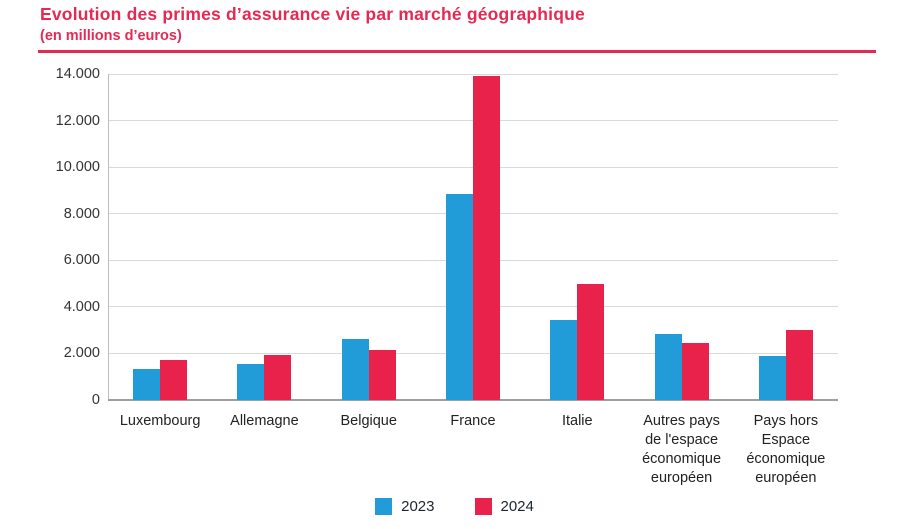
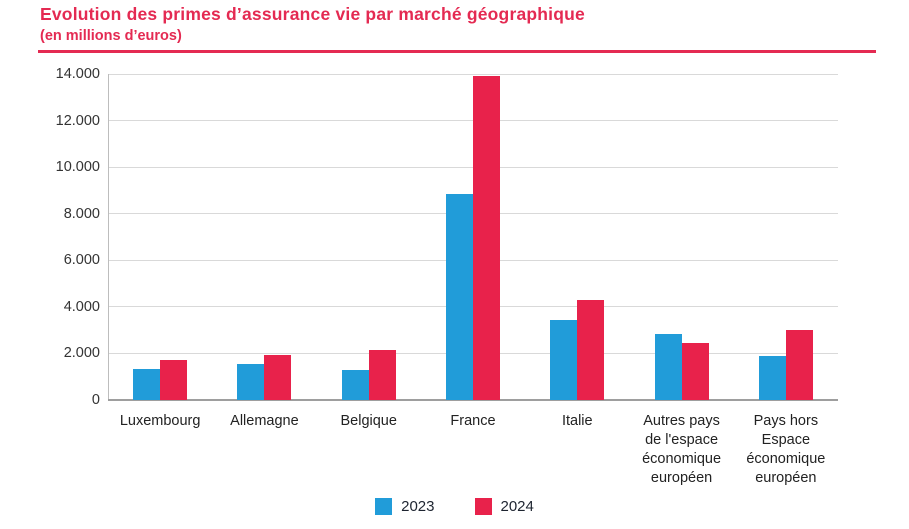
2023/Belgique: 2600 -> 1300
2024/Italie: 5000 -> 4300
